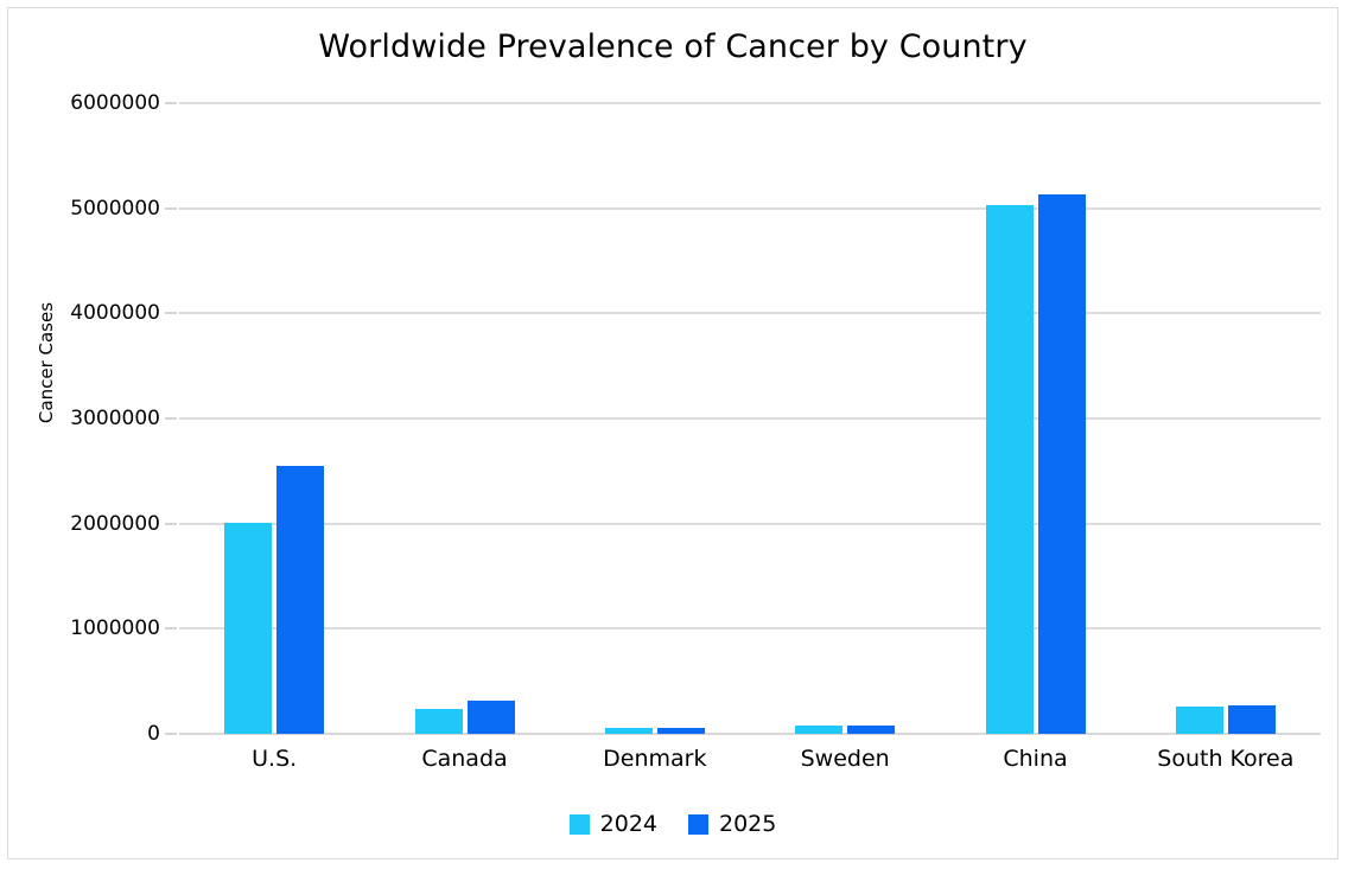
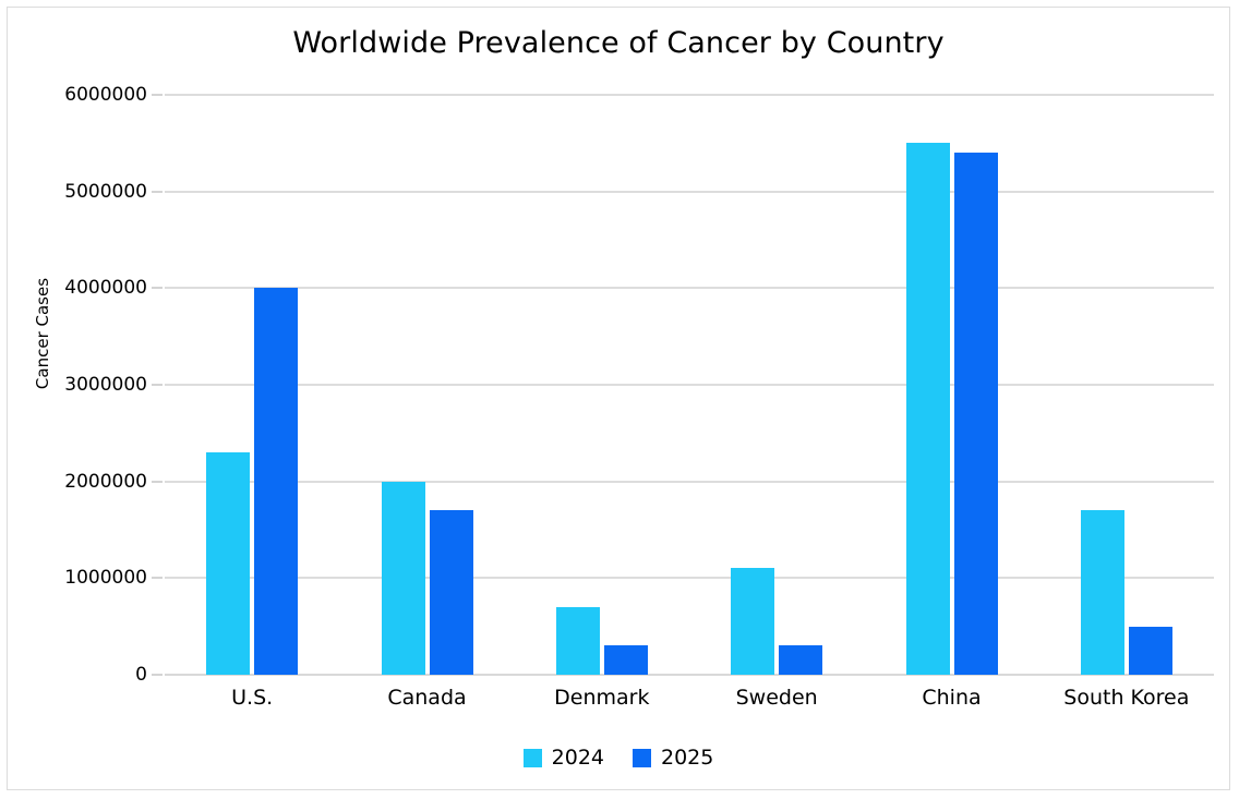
2024/U.S.: 2000000 -> 2300000
2025/U.S.: 2600000 -> 4000000
2024/Canada: 200000 -> 2000000
2025/Canada: 300000 -> 1700000
2024/Denmark: 100000 -> 700000
2025/Denmark: 100000 -> 300000
2024/Sweden: 100000 -> 1100000
2025/Sweden: 100000 -> 300000
2024/China: 5000000 -> 5500000
2025/China: 5100000 -> 5400000
2024/South Korea: 300000 -> 1700000
2025/South Korea: 300000 -> 500000
